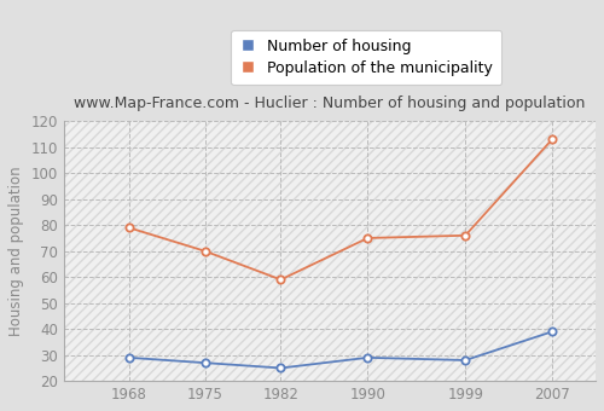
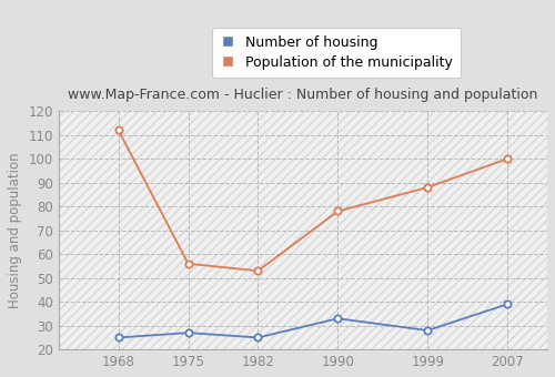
Number of housing/1968: 29 -> 25
Population of the municipality/1968: 79 -> 112
Population of the municipality/1975: 70 -> 56
Population of the municipality/1982: 59 -> 53
Number of housing/1990: 29 -> 33
Population of the municipality/1990: 75 -> 78
Population of the municipality/1999: 76 -> 88
Population of the municipality/2007: 113 -> 100
